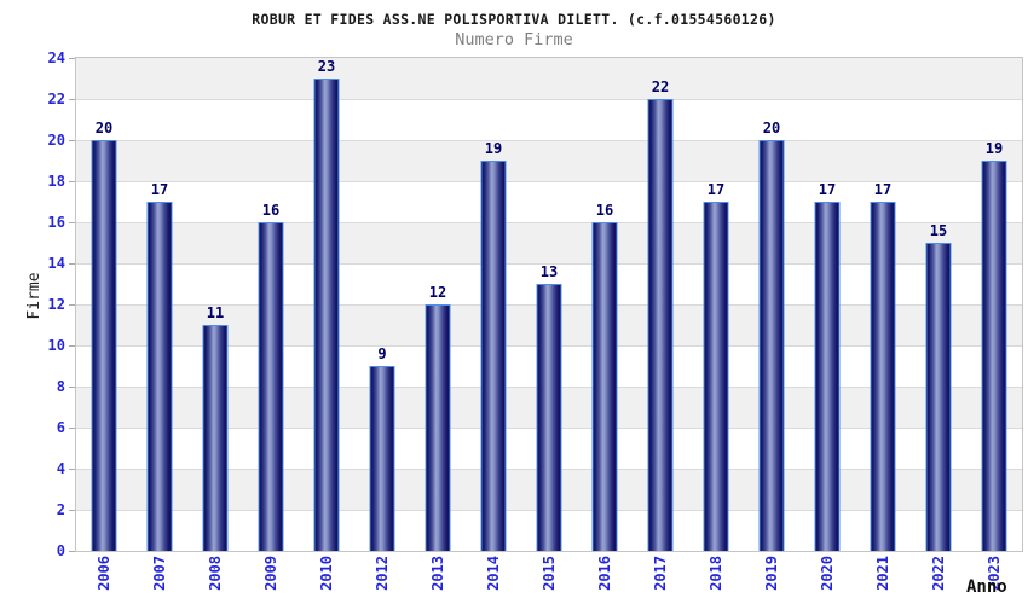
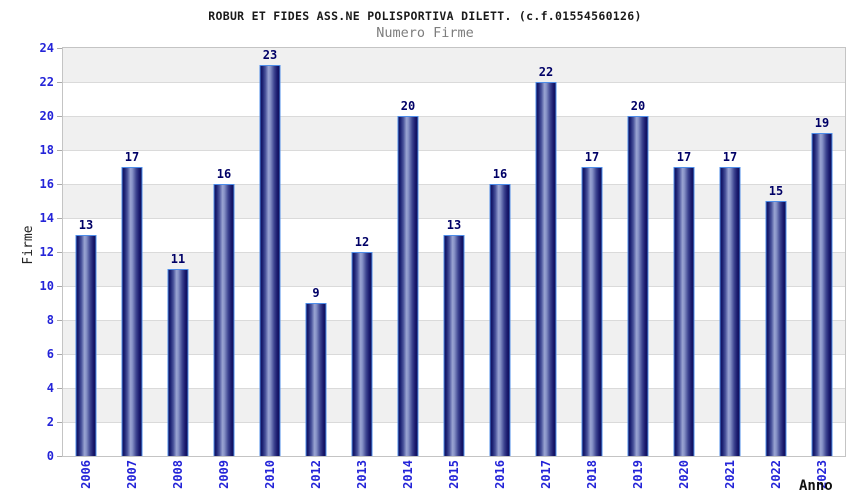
2006: 20 -> 13
2014: 19 -> 20
